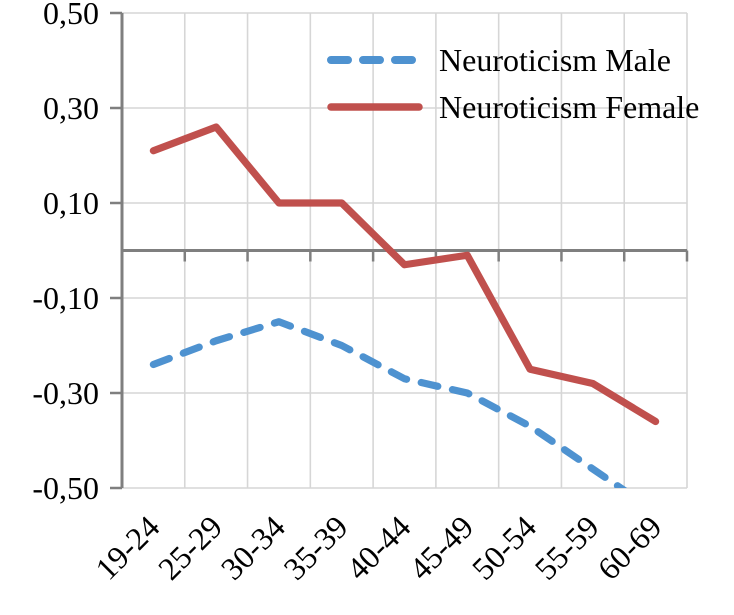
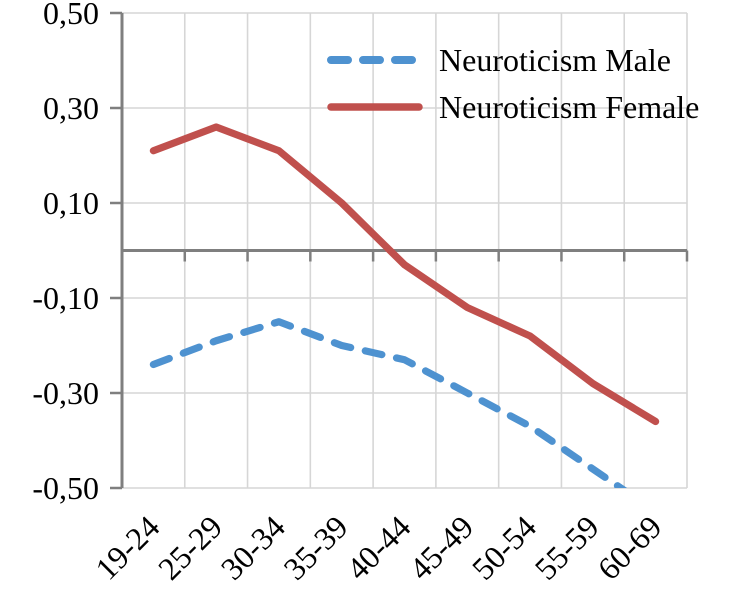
Neuroticism Female/30-34: 0,10 -> 0,21
Neuroticism Male/40-44: -0,27 -> -0,23
Neuroticism Female/45-49: -0,01 -> -0,12
Neuroticism Female/50-54: -0,25 -> -0,18
